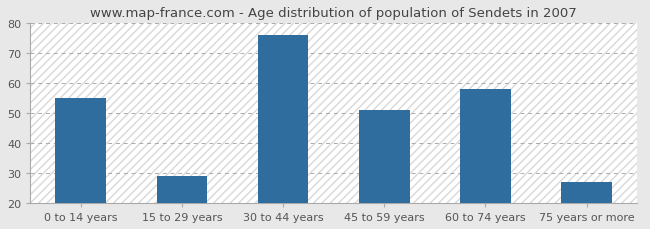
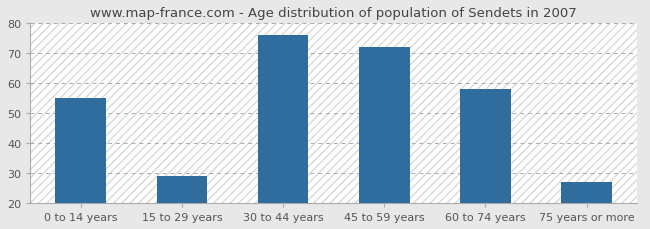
45 to 59 years: 51 -> 72
